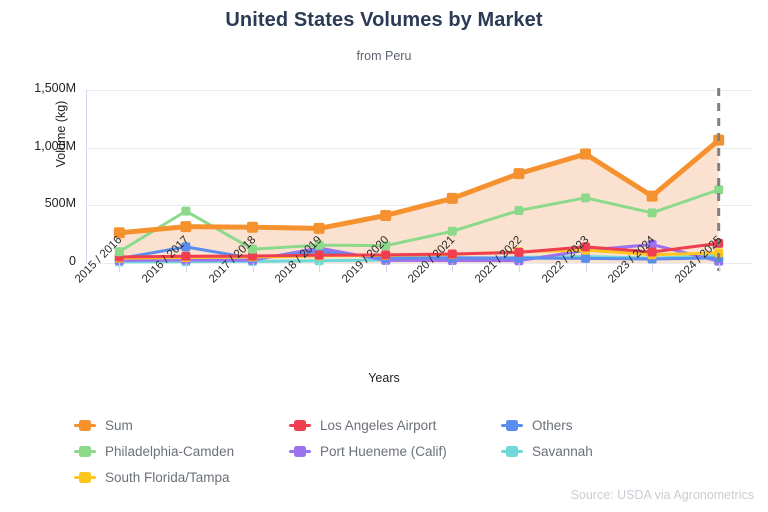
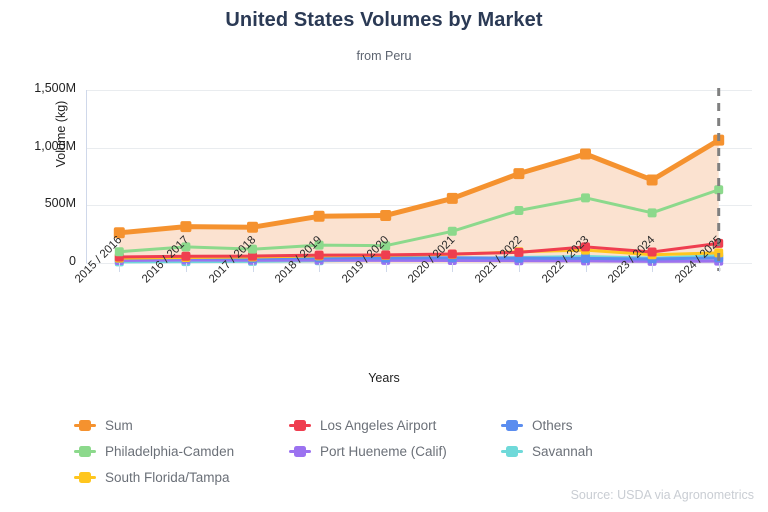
Philadelphia-Camden/2016 / 2017: 450M -> 140M
Others/2016 / 2017: 140M -> 40M
Sum/2018 / 2019: 300M -> 400M
Others/2018 / 2019: 100M -> 40M
Port Hueneme (Calif)/2018 / 2019: 130M -> 20M
Port Hueneme (Calif)/2022 / 2023: 110M -> 20M
Sum/2023 / 2024: 580M -> 720M
Port Hueneme (Calif)/2023 / 2024: 160M -> 10M
